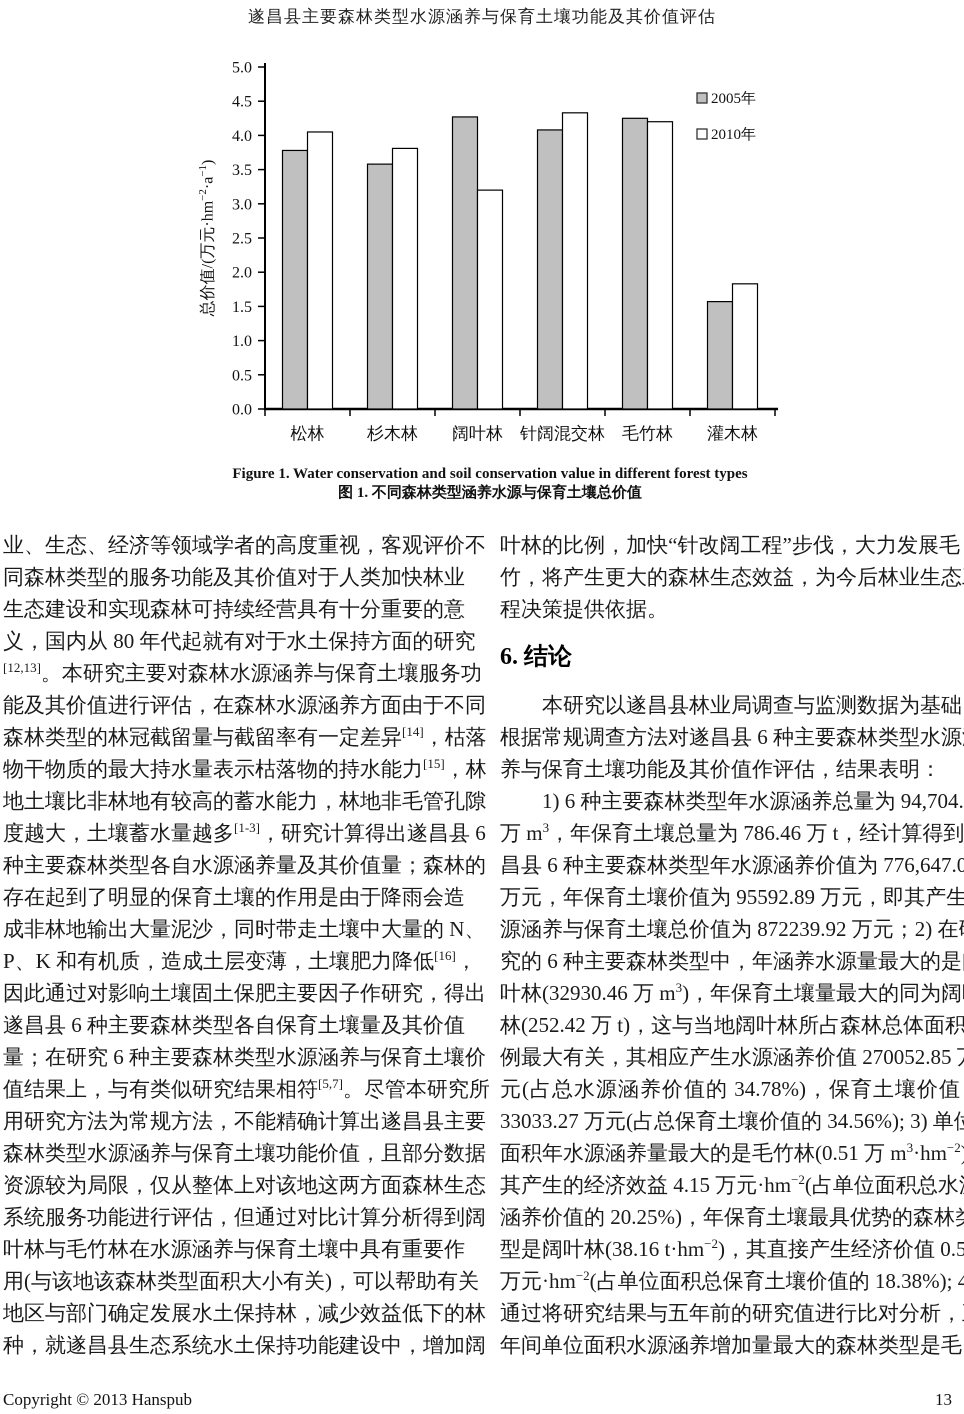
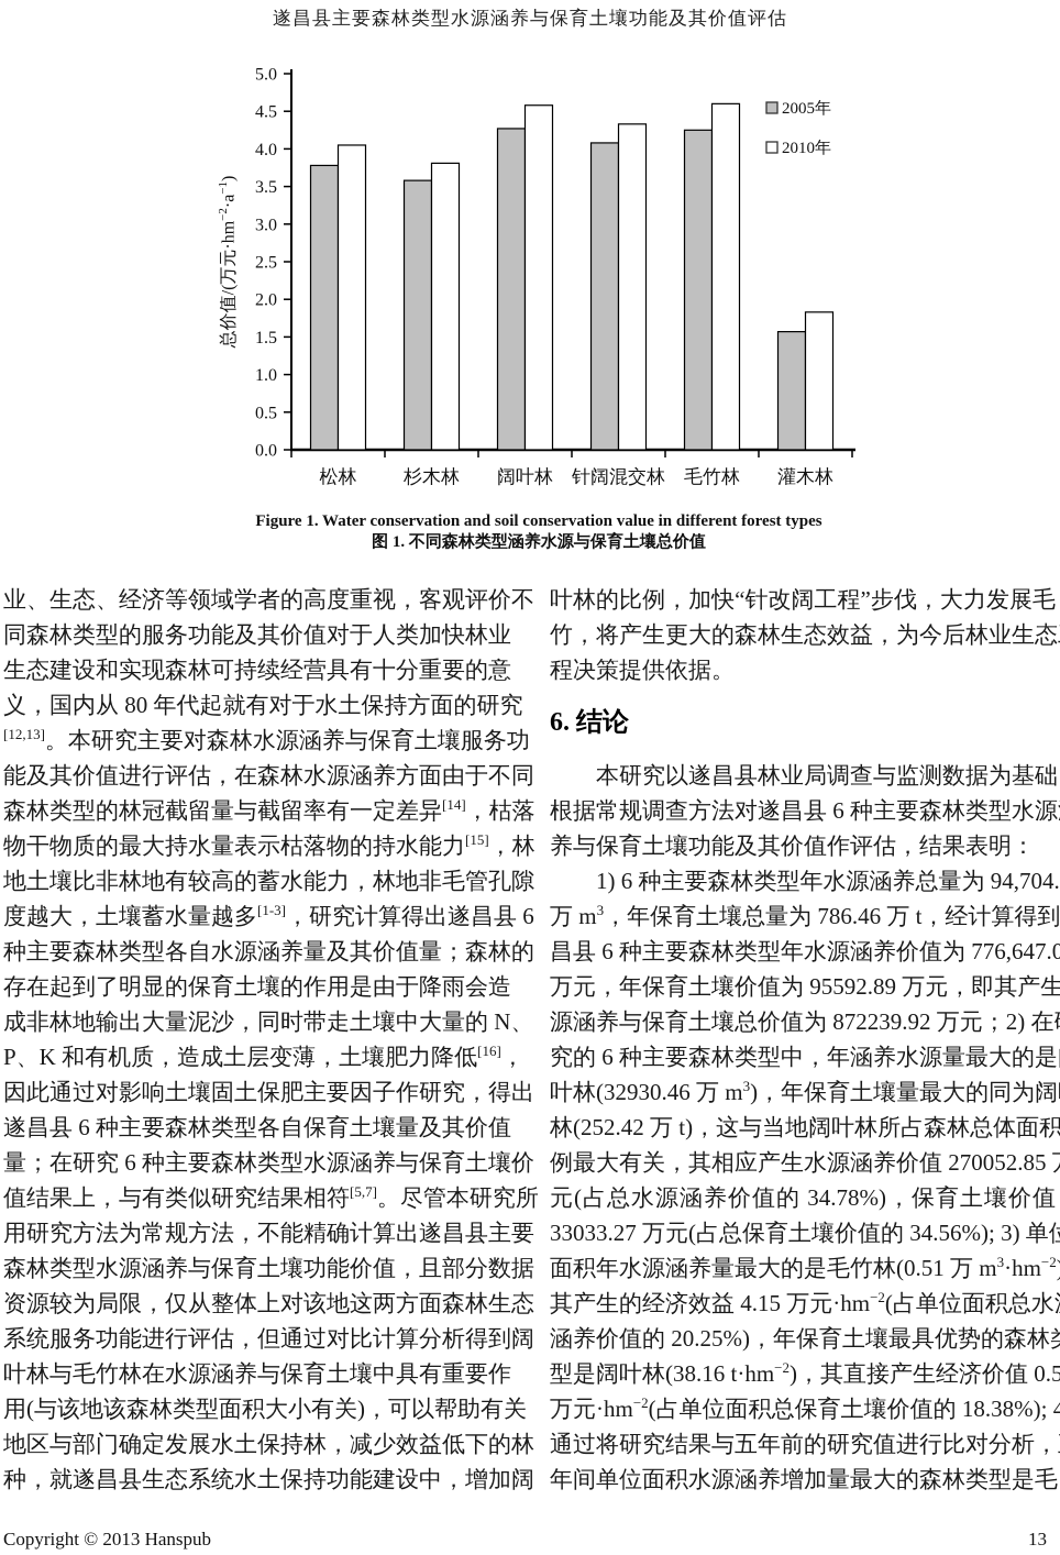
2010年/阔叶林: 3.2 -> 4.6
2010年/毛竹林: 4.2 -> 4.6
